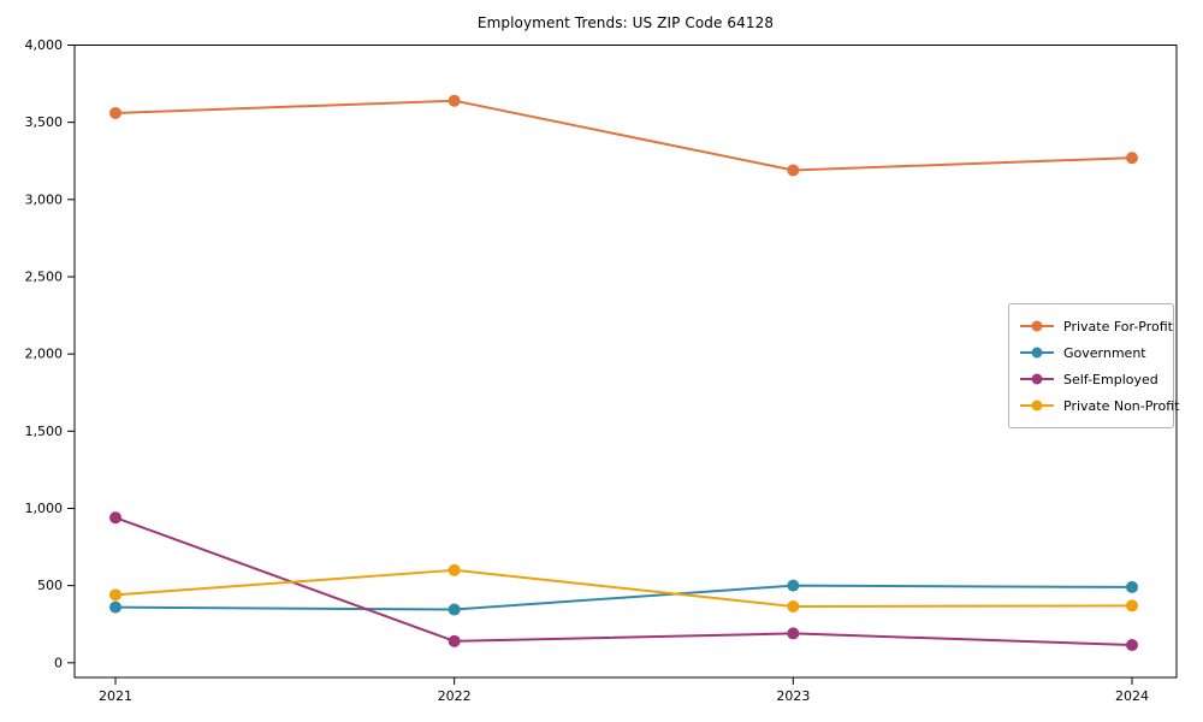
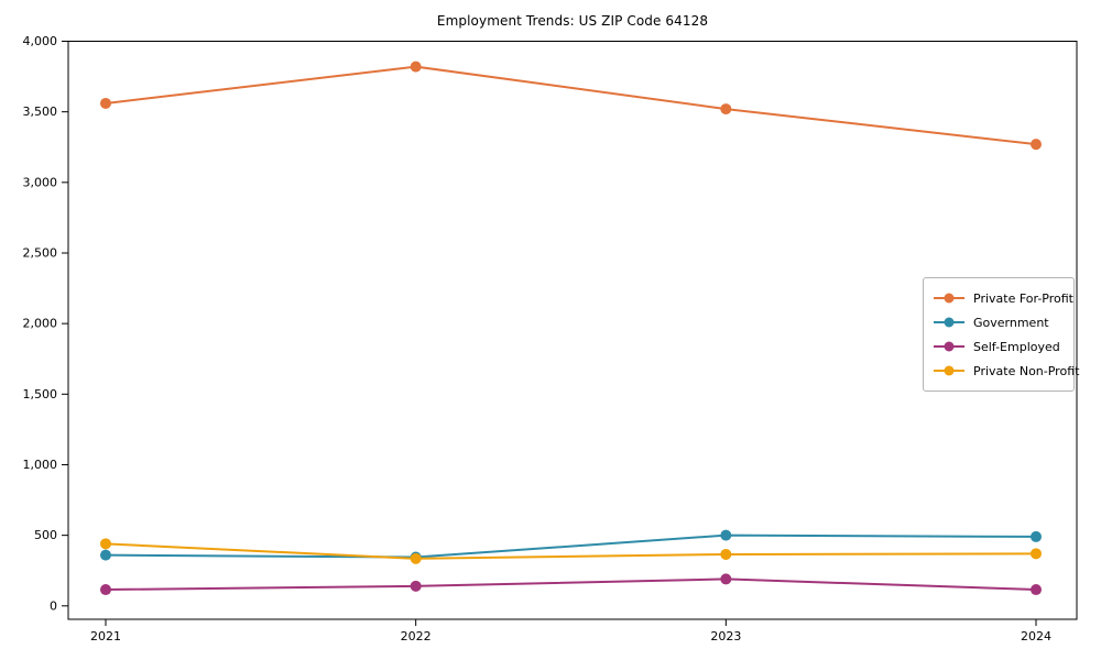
Self-Employed/2021: 940 -> 120
Private For-Profit/2022: 3640 -> 3820
Private Non-Profit/2022: 600 -> 340
Private For-Profit/2023: 3190 -> 3520
